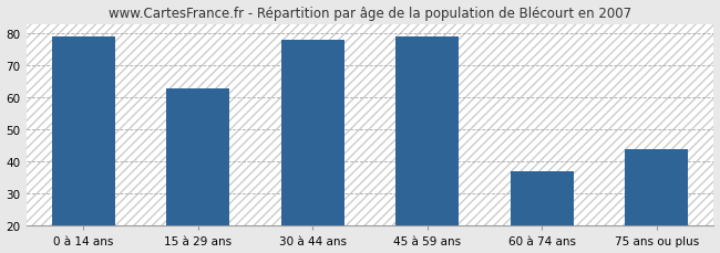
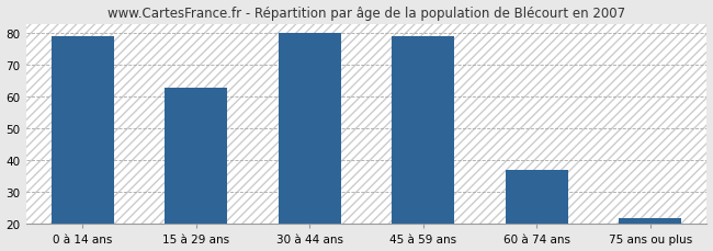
30 à 44 ans: 78 -> 80
75 ans ou plus: 44 -> 22
